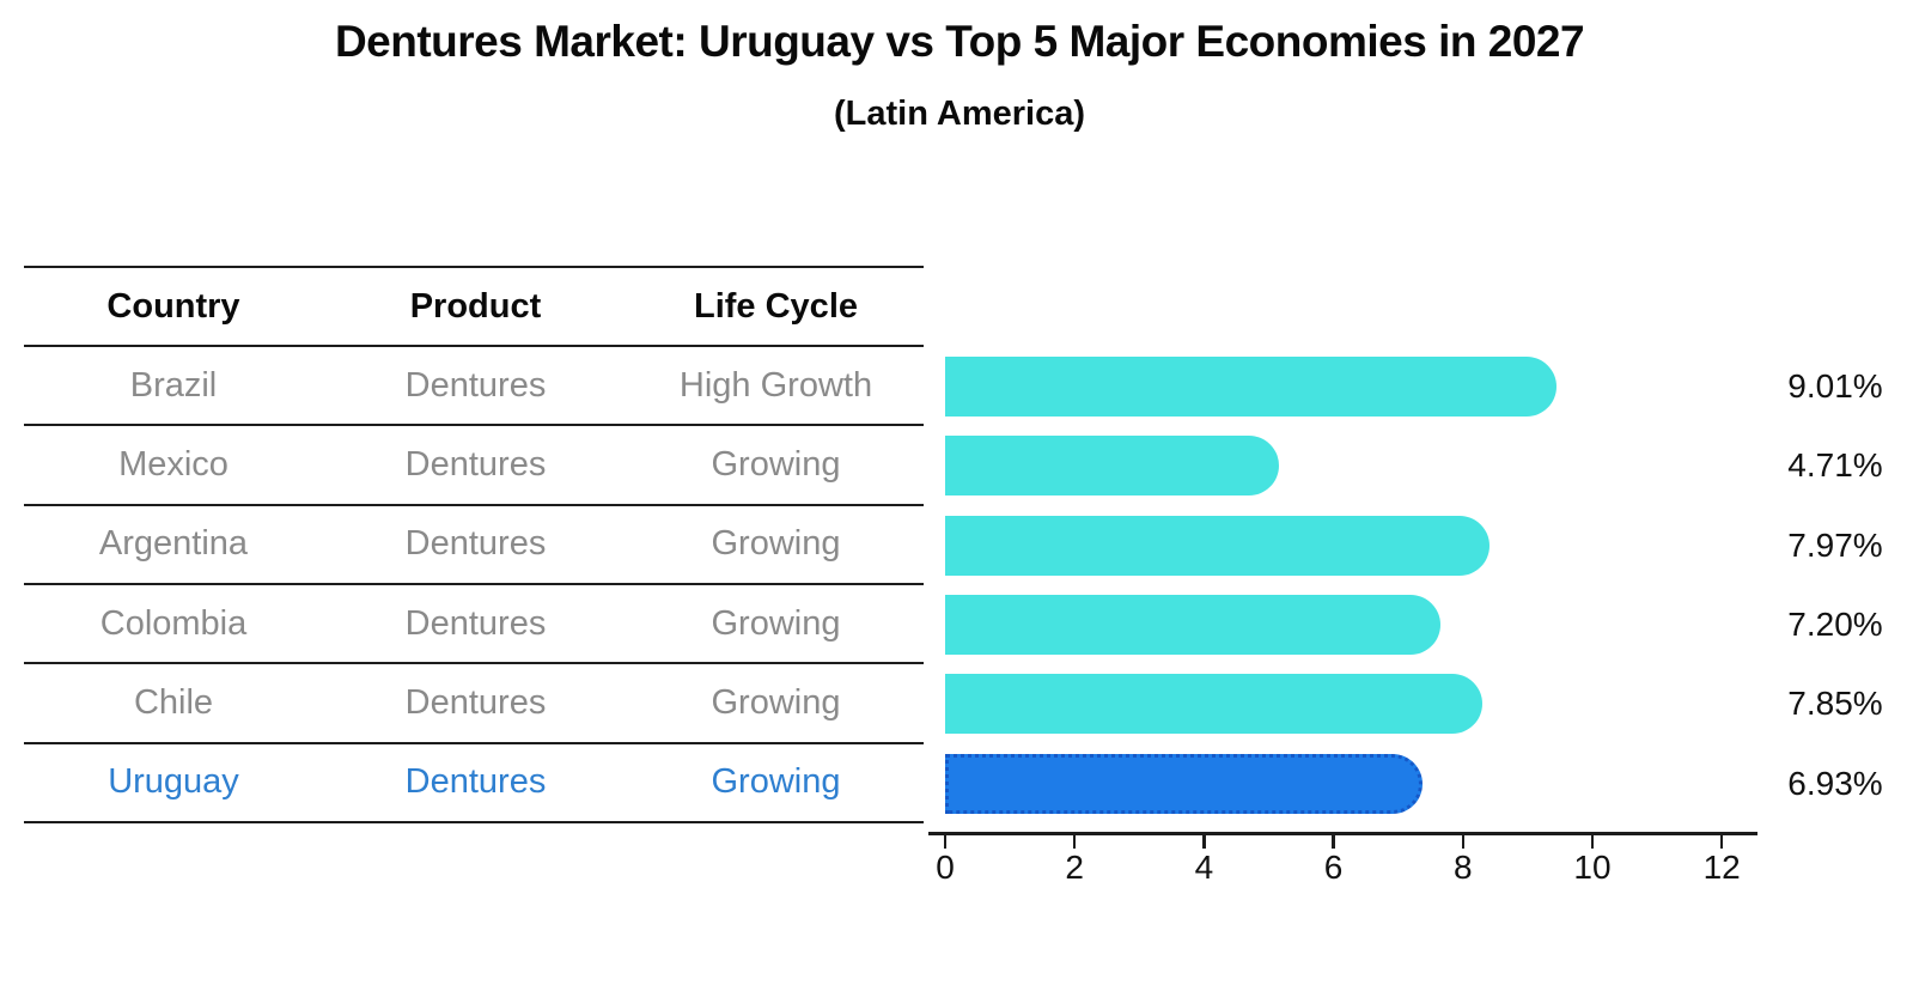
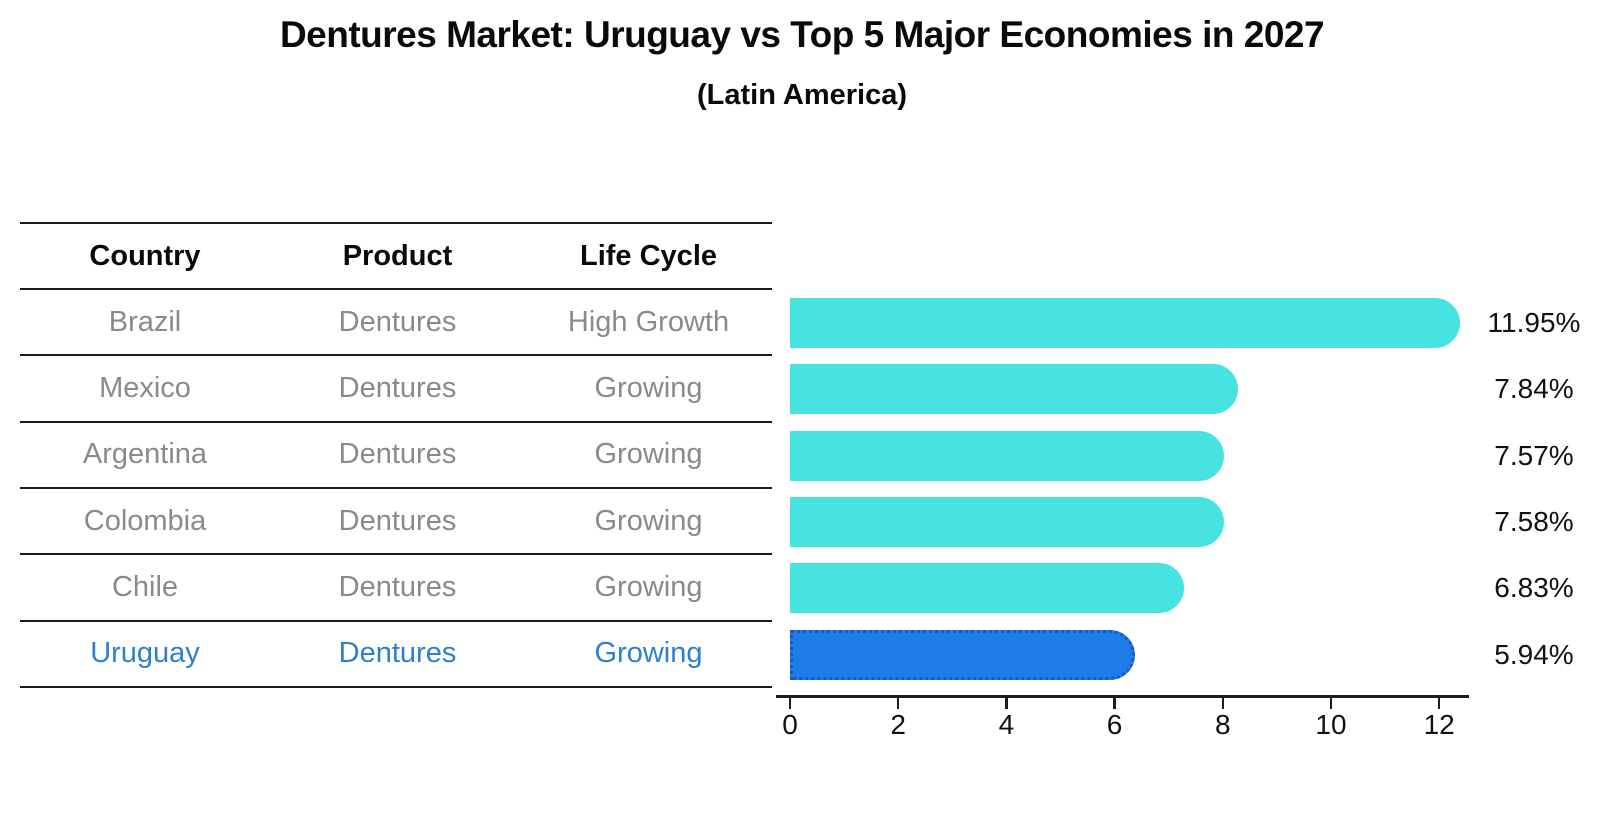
Brazil: 9.01% -> 11.95%
Mexico: 4.71% -> 7.84%
Argentina: 7.97% -> 7.57%
Colombia: 7.20% -> 7.58%
Chile: 7.85% -> 6.83%
Uruguay: 6.93% -> 5.94%
